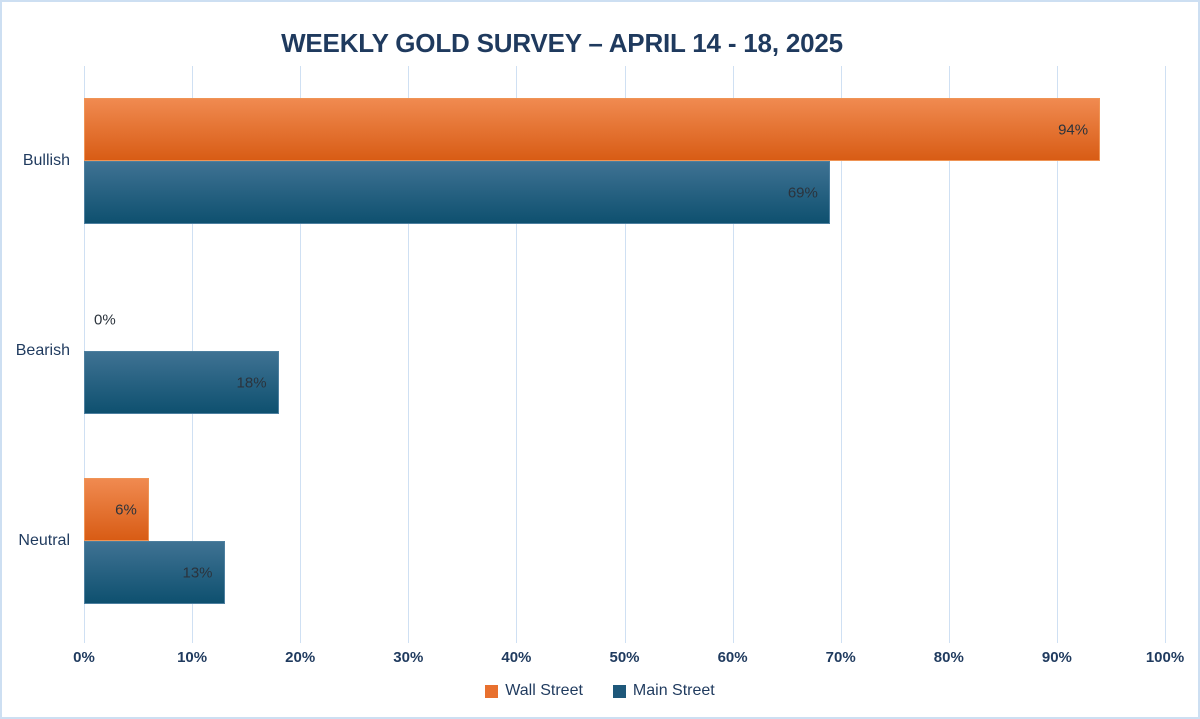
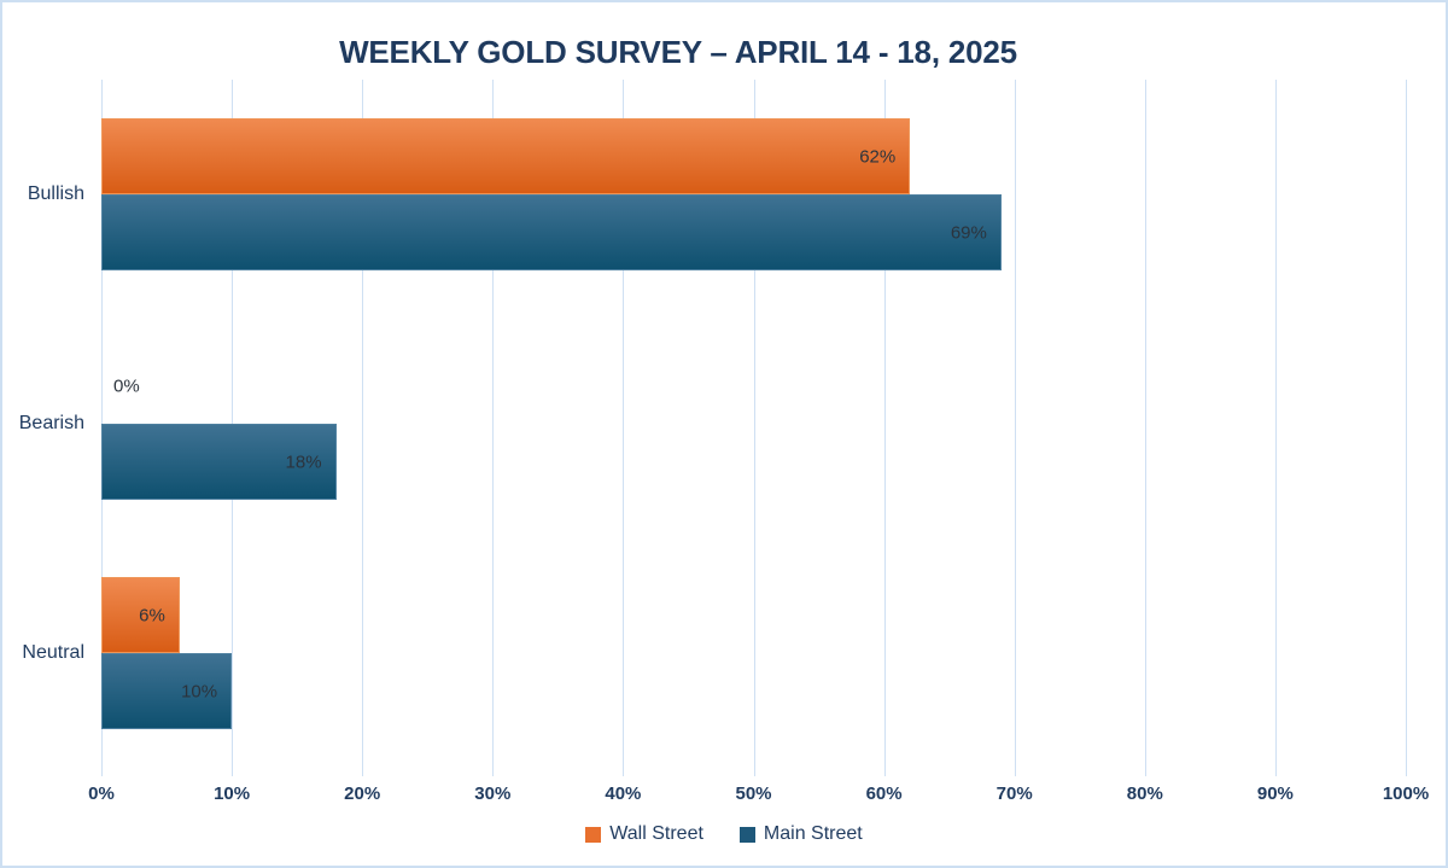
Wall Street/Bullish: 94% -> 62%
Main Street/Neutral: 13% -> 10%
